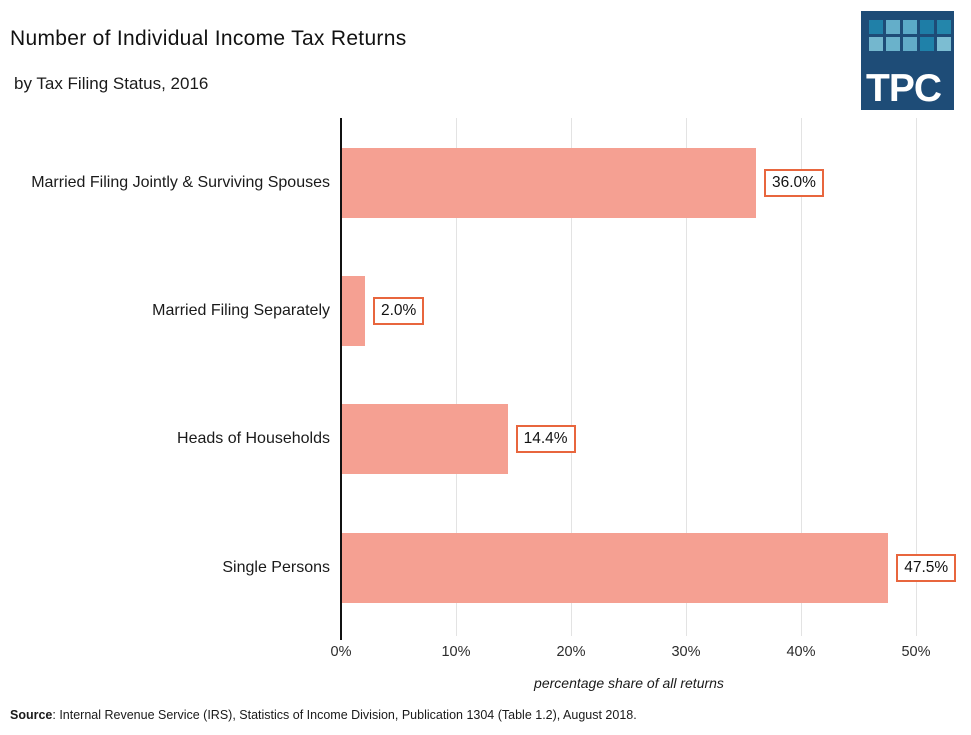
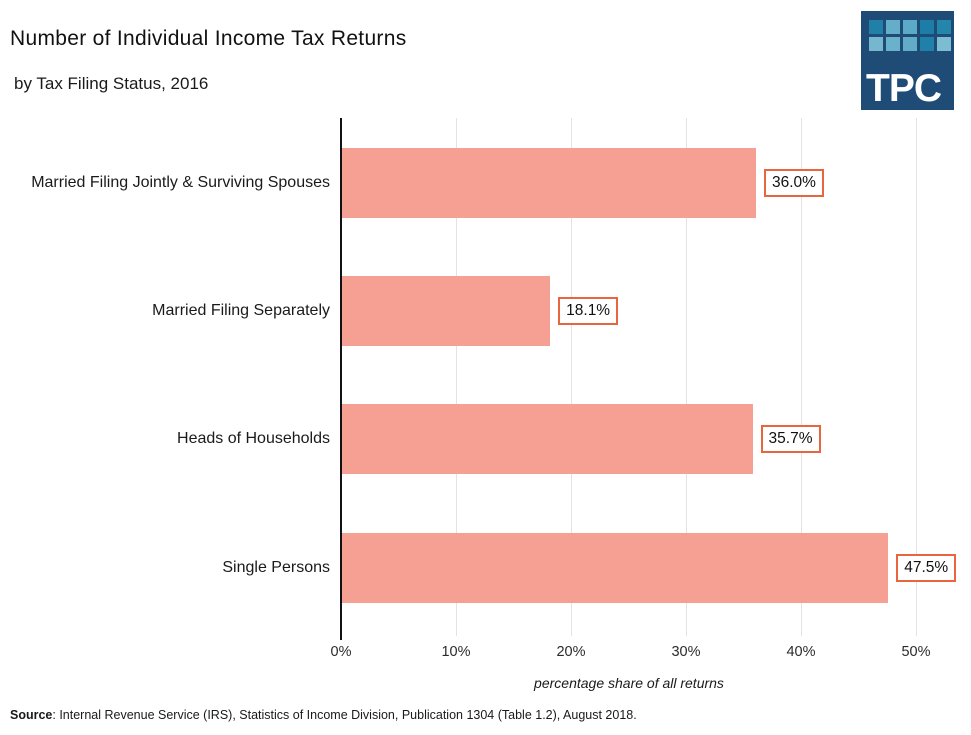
Married Filing Separately: 2.0% -> 18.1%
Heads of Households: 14.4% -> 35.7%
